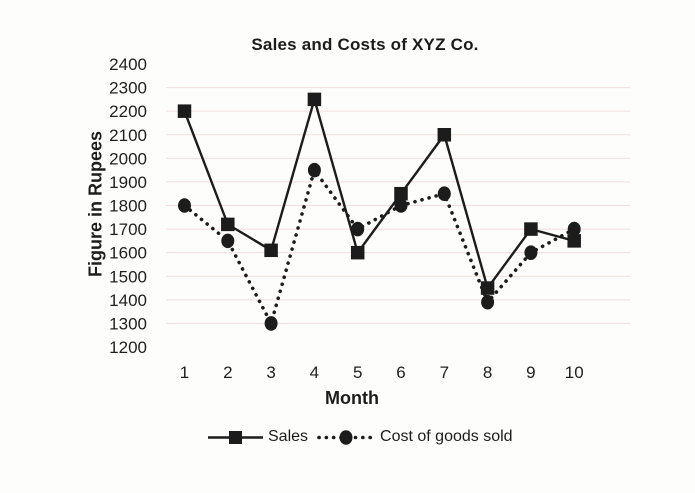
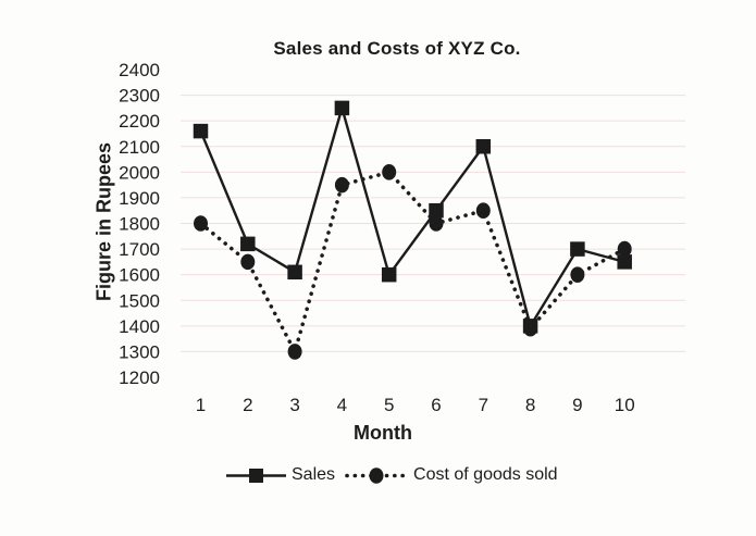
Sales/1: 2200 -> 2160
Cost of goods sold/5: 1700 -> 2000
Sales/8: 1450 -> 1400
